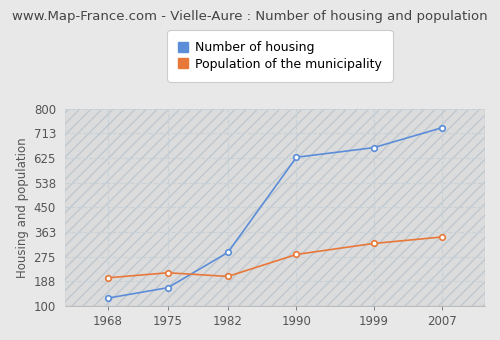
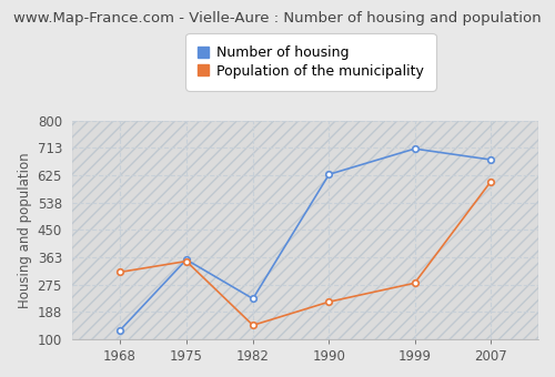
Population of the municipality/1968: 200 -> 315
Number of housing/1975: 165 -> 355
Population of the municipality/1975: 218 -> 350
Number of housing/1982: 290 -> 230
Population of the municipality/1982: 205 -> 145
Population of the municipality/1990: 283 -> 220
Number of housing/1999: 662 -> 710
Population of the municipality/1999: 322 -> 280
Number of housing/2007: 733 -> 675
Population of the municipality/2007: 345 -> 605
